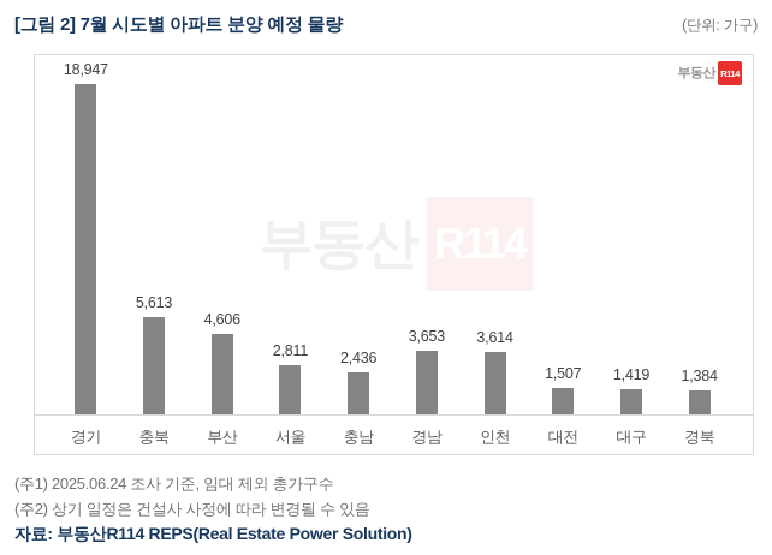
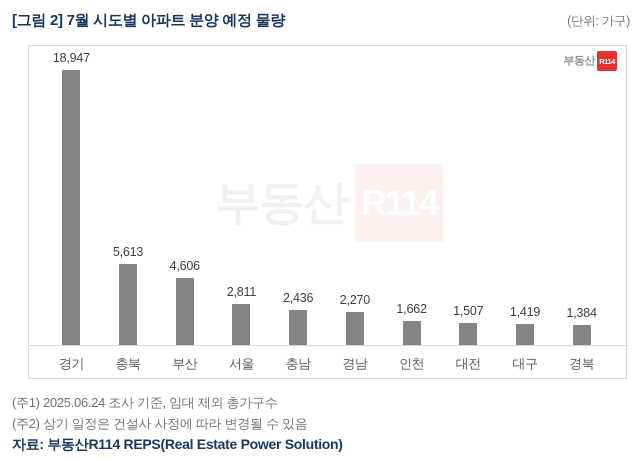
경남: 3,653 -> 2,270
인천: 3,614 -> 1,662
